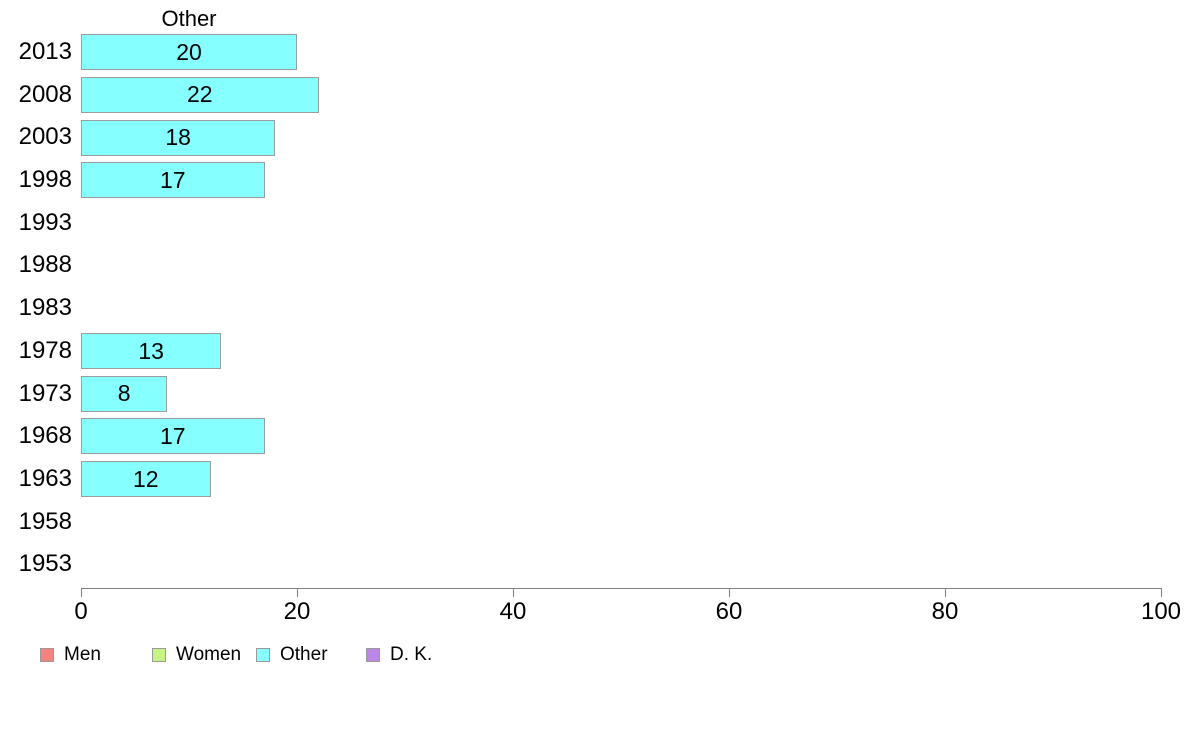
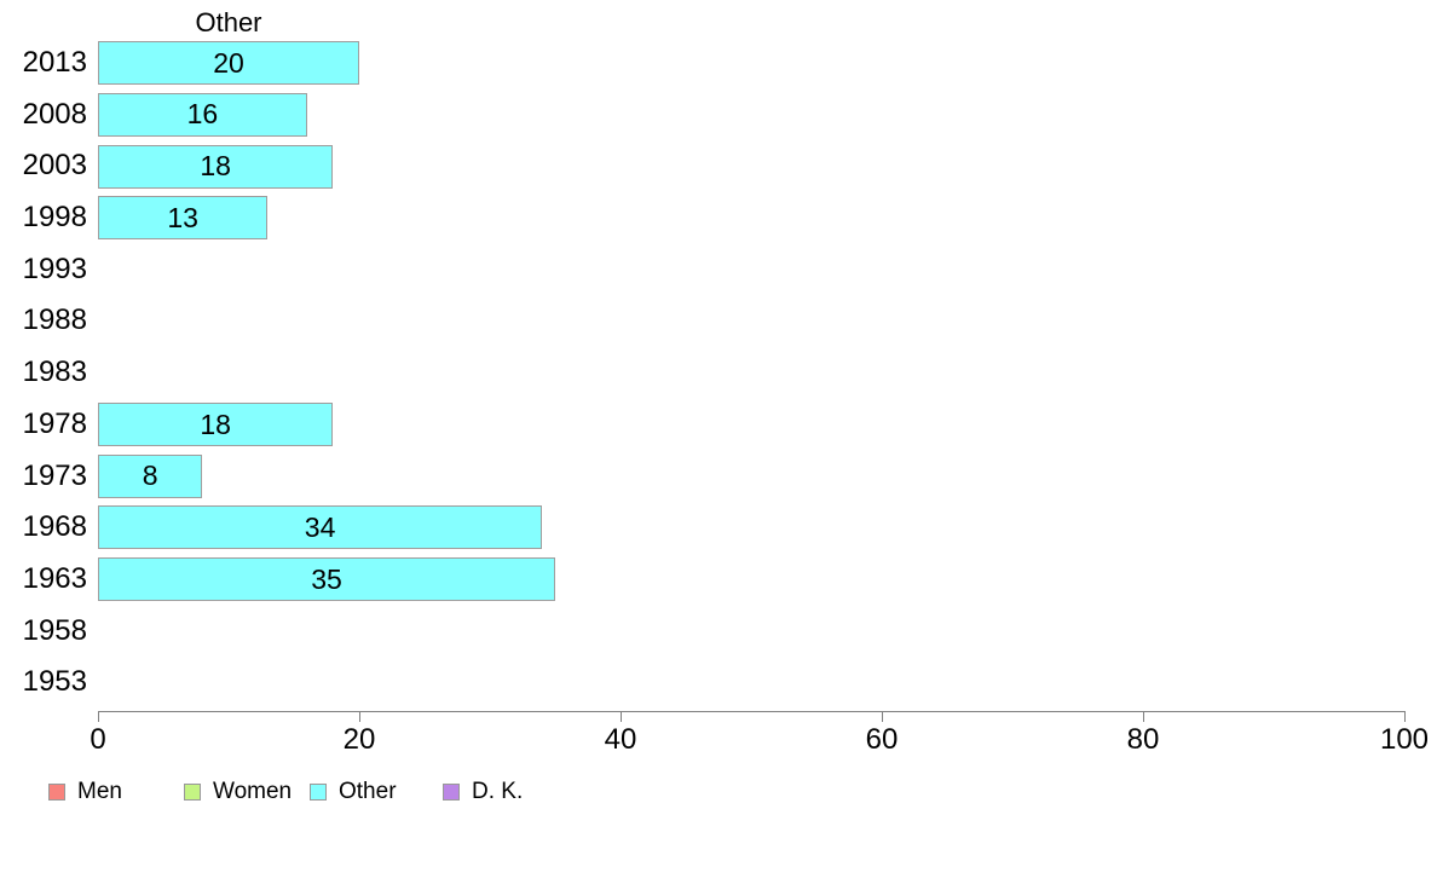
2008: 22 -> 16
1998: 17 -> 13
1978: 13 -> 18
1968: 17 -> 34
1963: 12 -> 35
